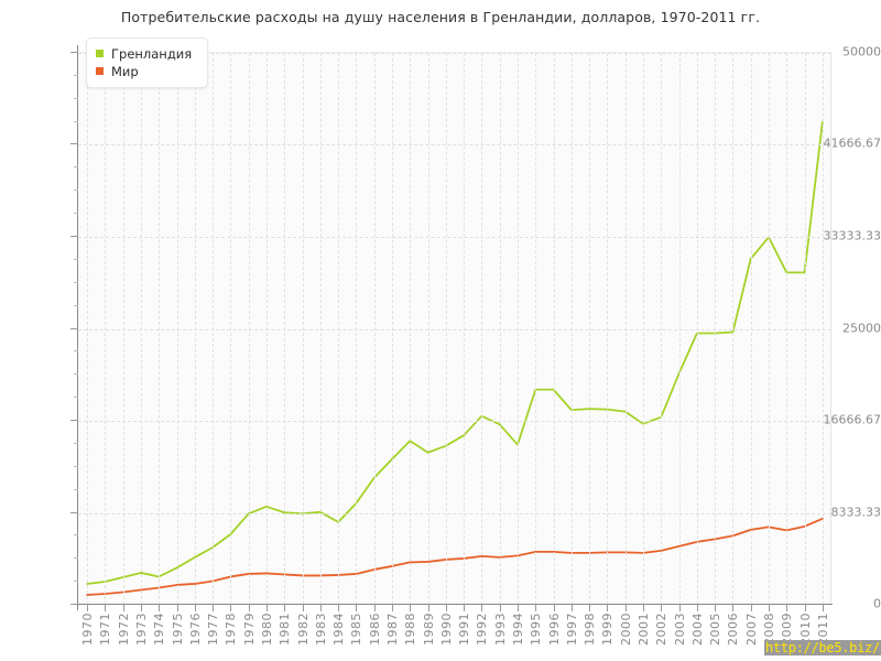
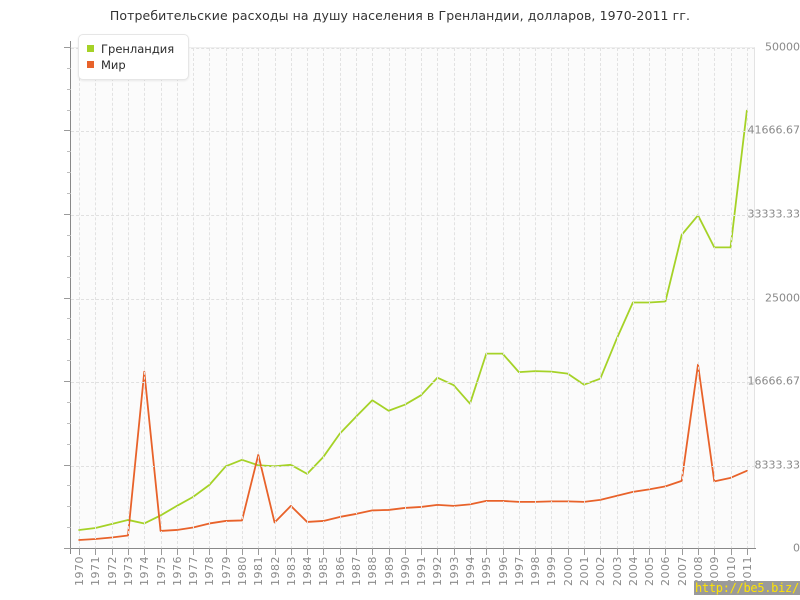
Мир/1974: 1600 -> 17700
Мир/1981: 2800 -> 9400
Мир/1983: 2600 -> 4300
Мир/2008: 7000 -> 18400
